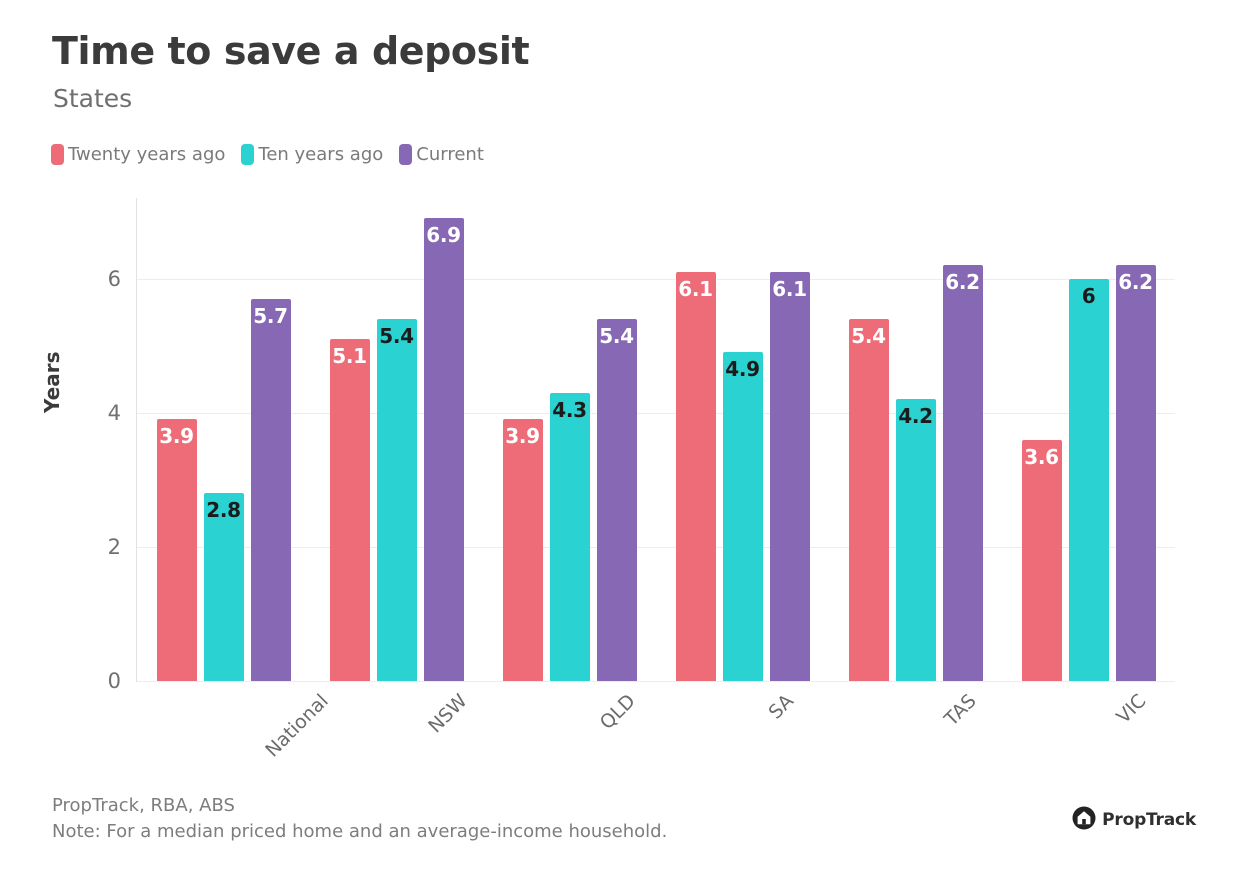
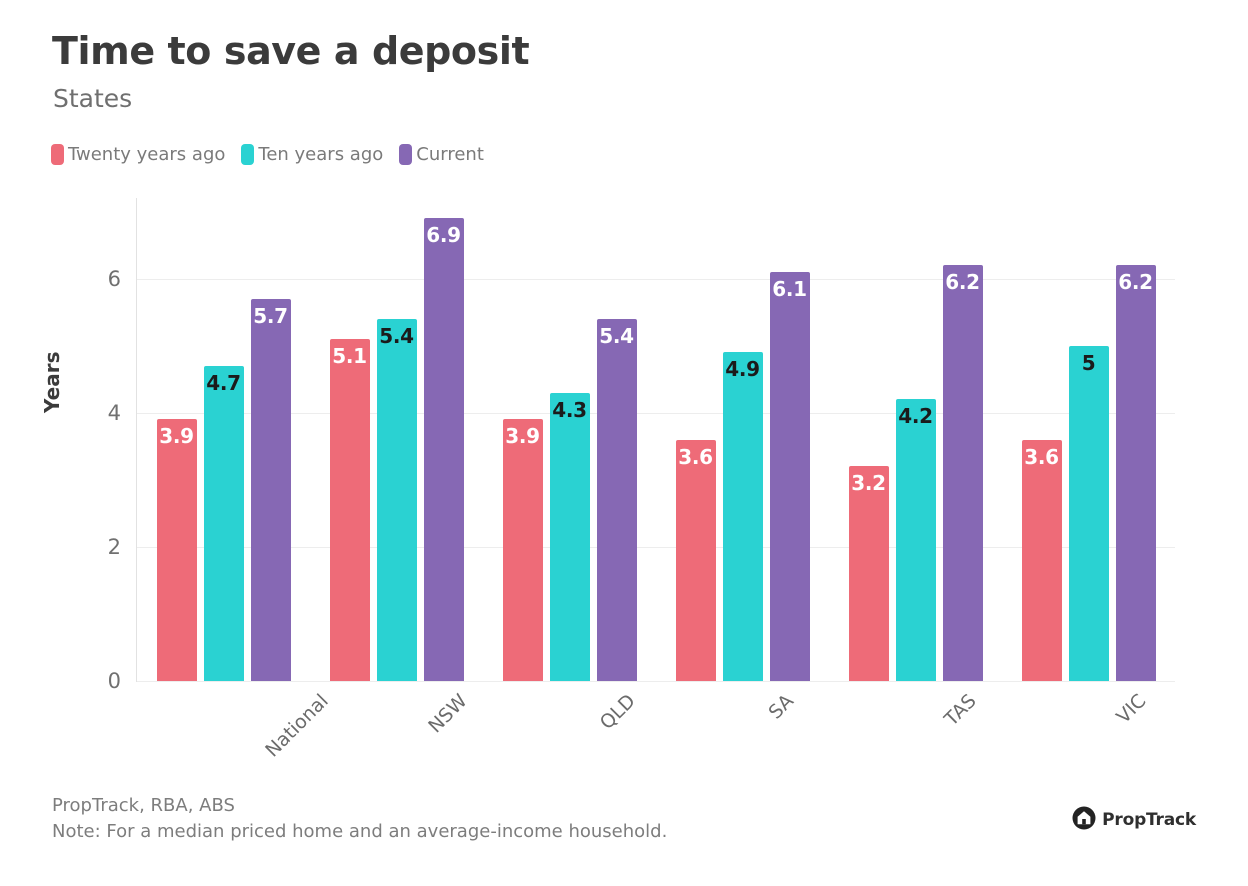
Ten years ago/National: 2.8 -> 4.7
Twenty years ago/SA: 6.1 -> 3.6
Twenty years ago/TAS: 5.4 -> 3.2
Ten years ago/VIC: 6 -> 5
